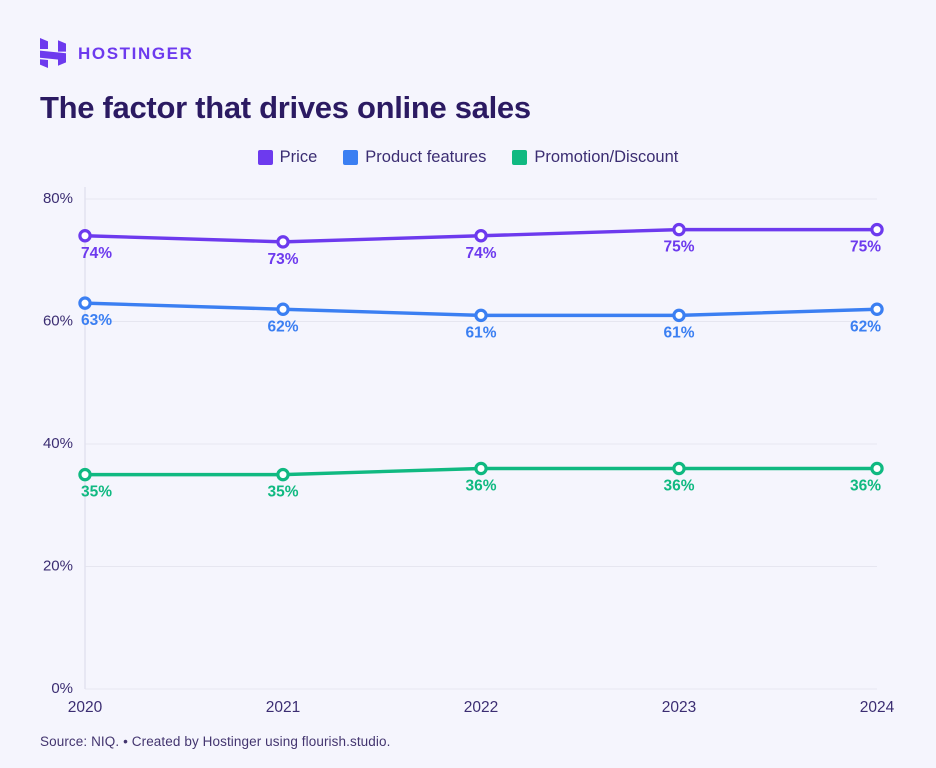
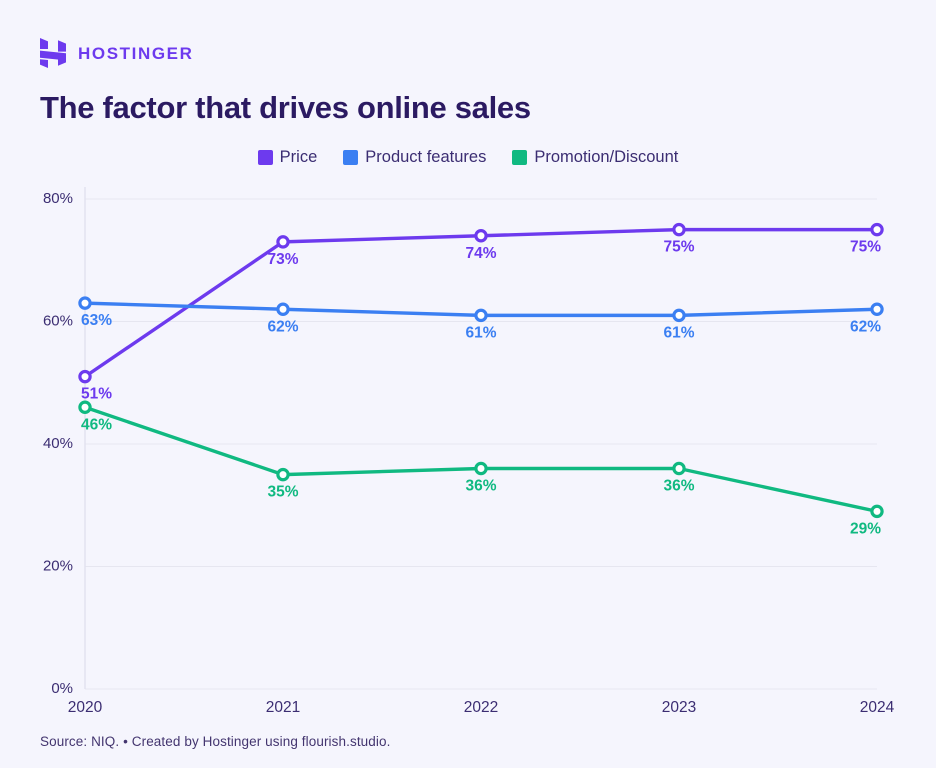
Price/2020: 74% -> 51%
Promotion/Discount/2020: 35% -> 46%
Promotion/Discount/2024: 36% -> 29%
